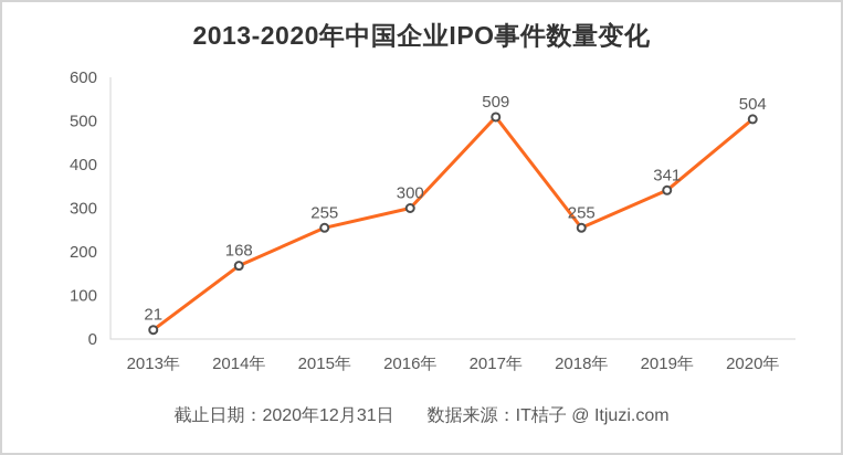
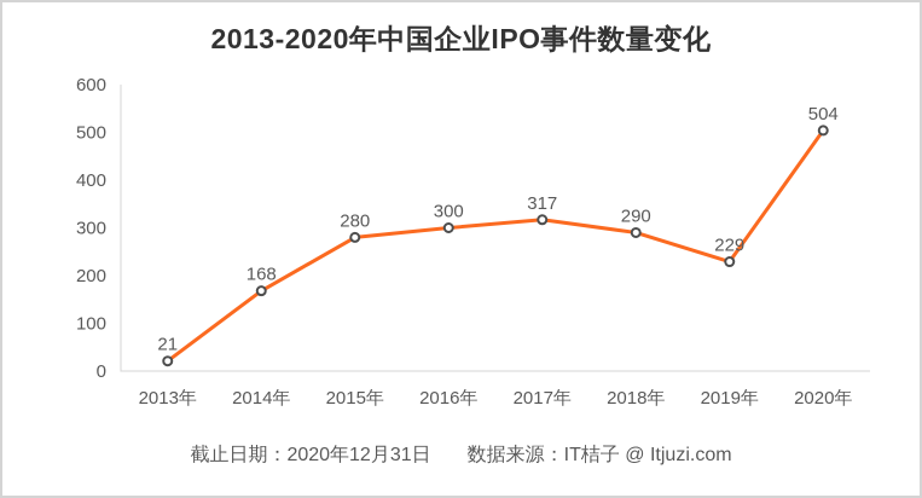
2015年: 255 -> 280
2017年: 509 -> 317
2018年: 255 -> 290
2019年: 341 -> 229
